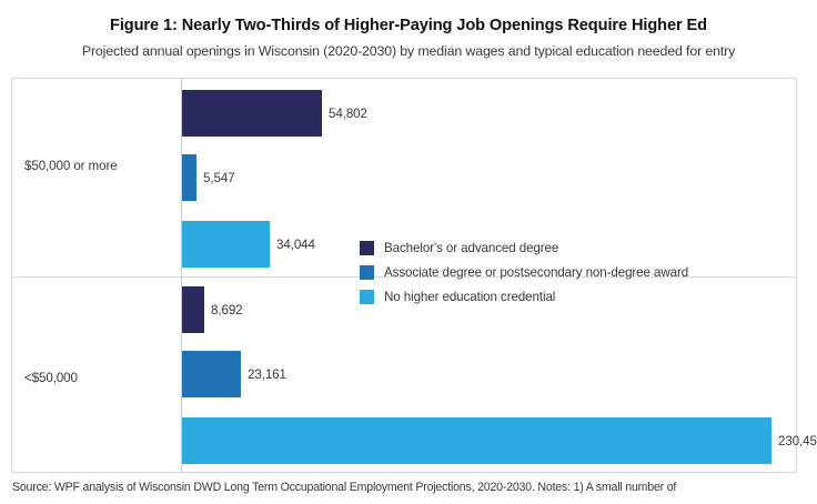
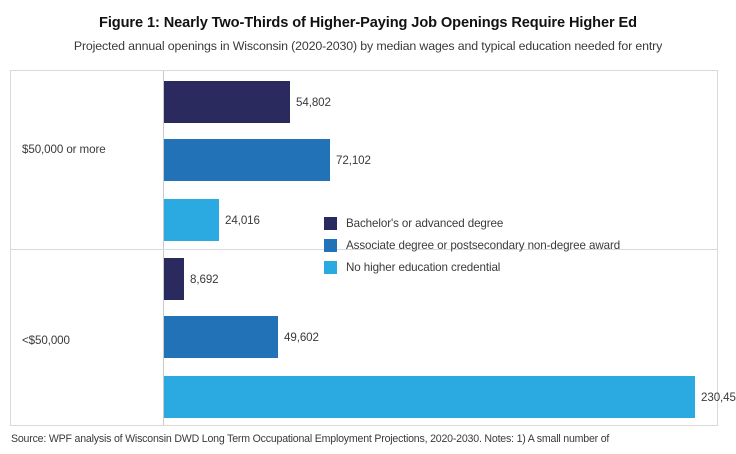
Associate degree or postsecondary non-degree award/$50,000 or more: 5,547 -> 72,102
No higher education credential/$50,000 or more: 34,044 -> 24,016
Associate degree or postsecondary non-degree award/<$50,000: 23,161 -> 49,602
